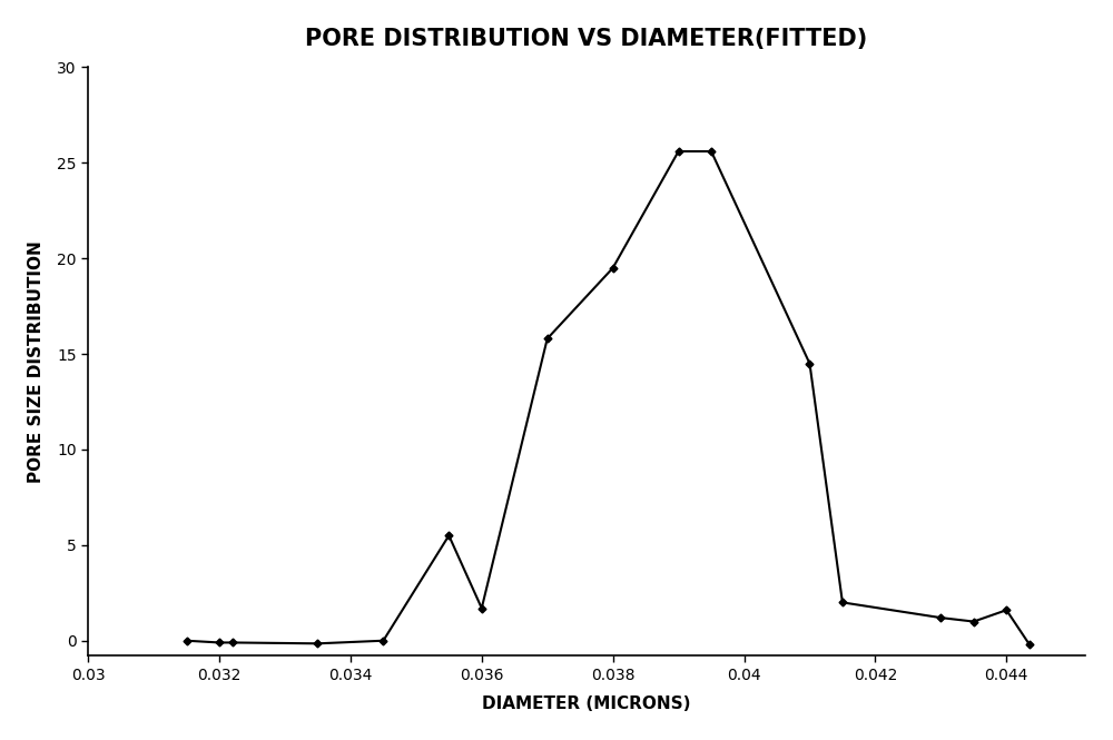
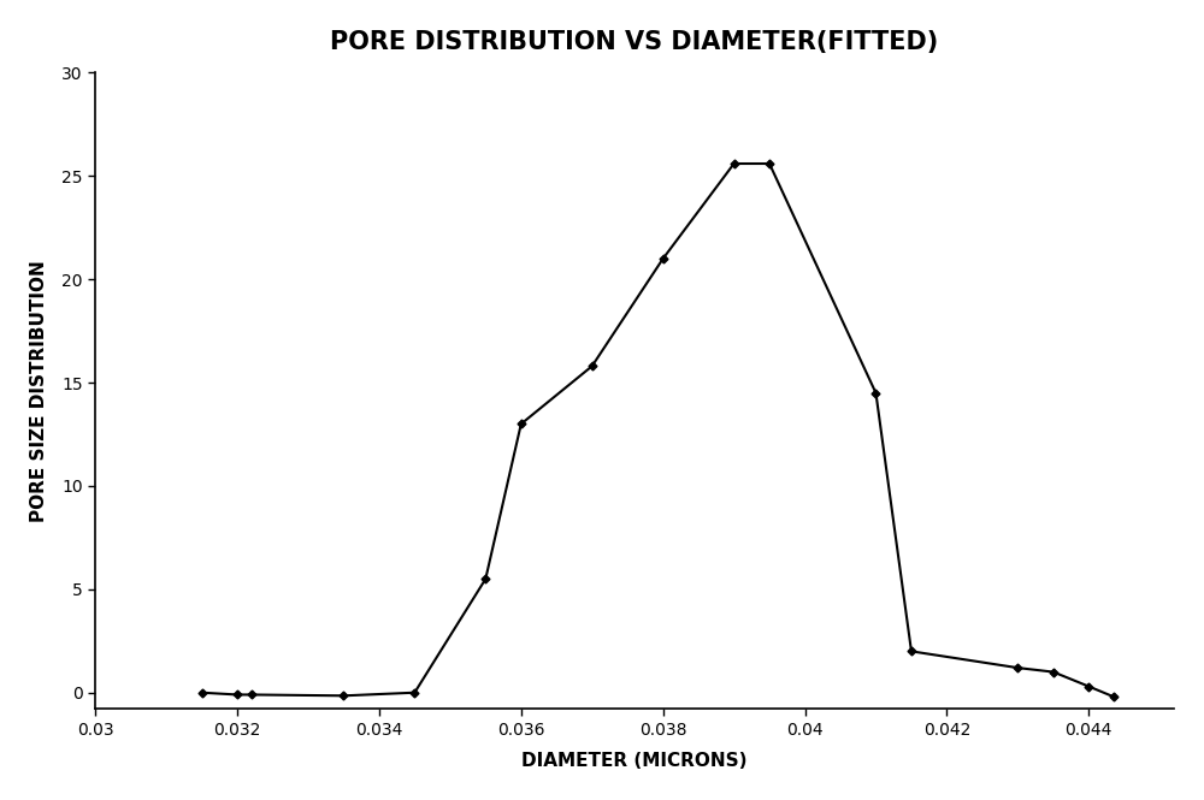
0.036: 1.7 -> 13.0
0.038: 19.5 -> 21.0
0.044: 1.6 -> 0.3
